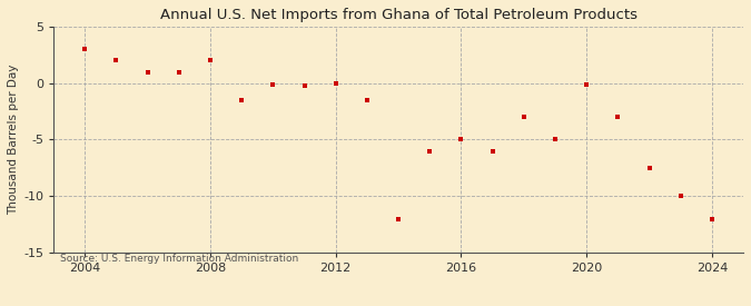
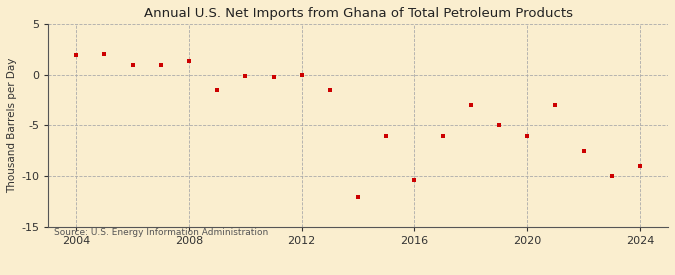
2004: 3.0 -> 1.9
2008: 2.0 -> 1.3
2016: -5.0 -> -10.4
2020: -0.1 -> -6.0
2024: -12.0 -> -9.0
